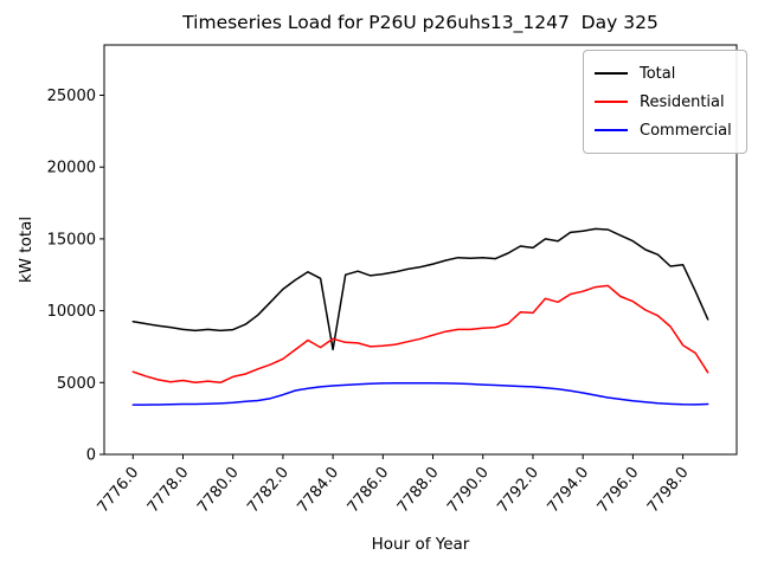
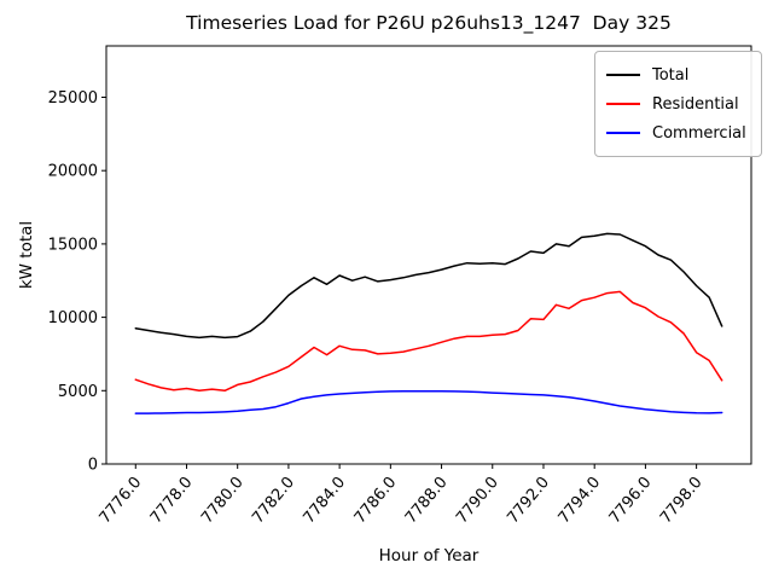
Total/7784.0: 7300 -> 12800
Total/7798.0: 13200 -> 12200
